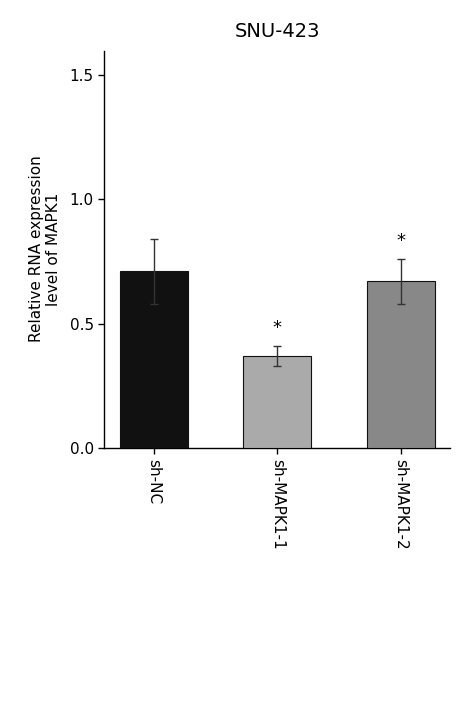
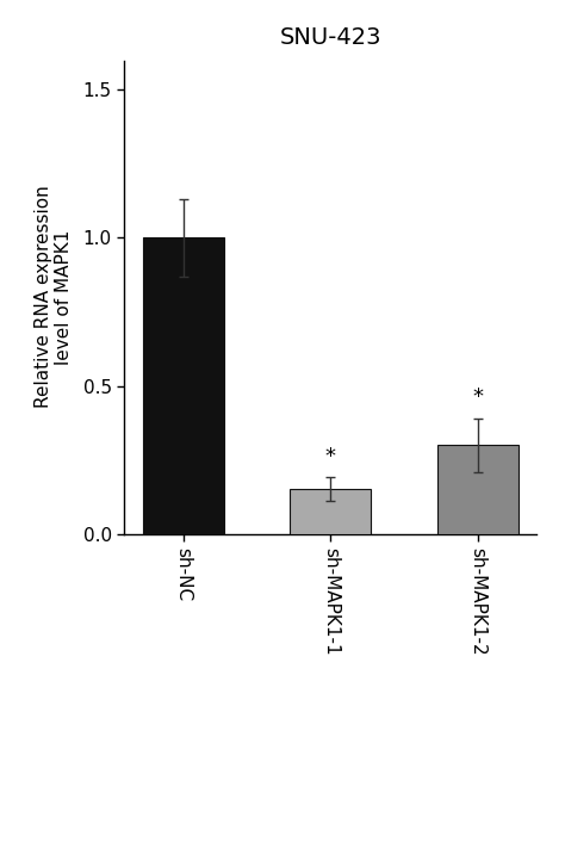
sh-NC: 0.71 -> 1.00
sh-MAPK1-1: 0.37 -> 0.15
sh-MAPK1-2: 0.67 -> 0.30
